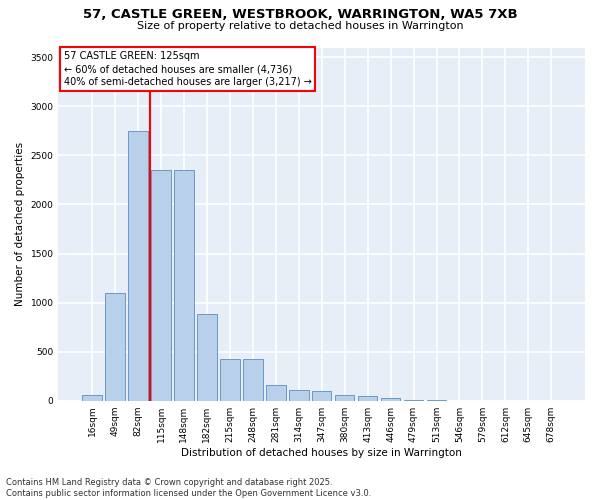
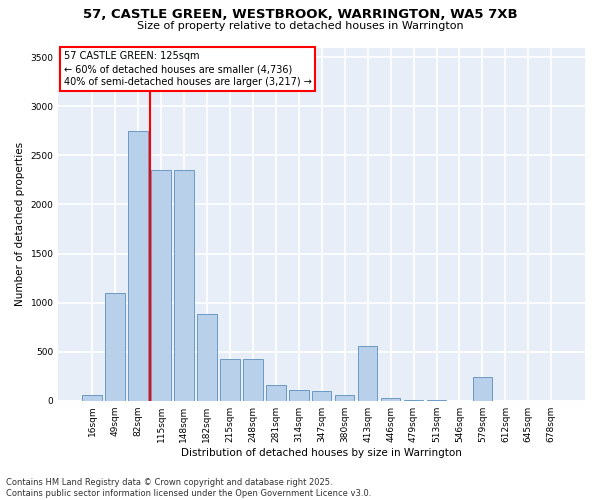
413sqm: 40 -> 560
579sqm: 0 -> 240
